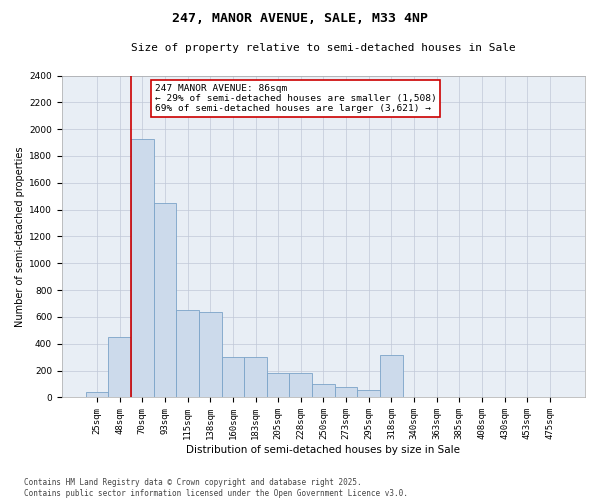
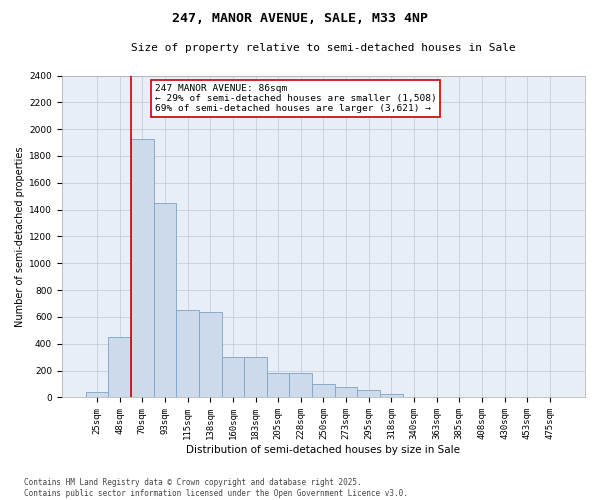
318sqm: 320 -> 30
